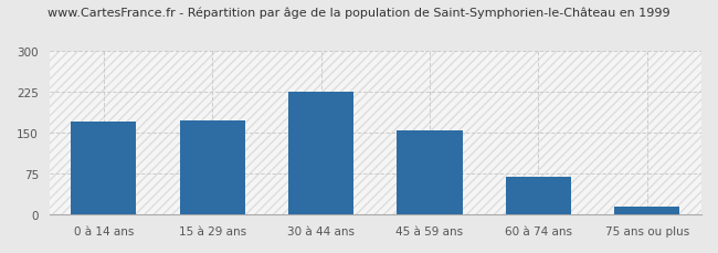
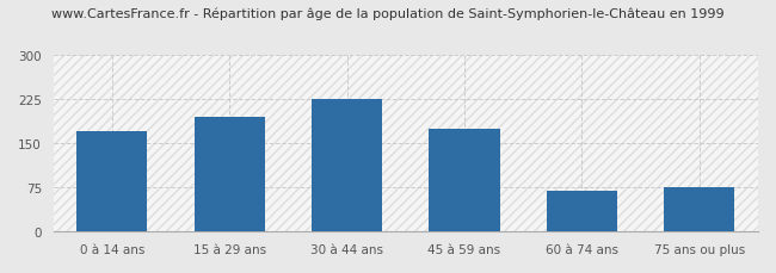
15 à 29 ans: 172 -> 195
45 à 59 ans: 153 -> 175
75 ans ou plus: 15 -> 75
